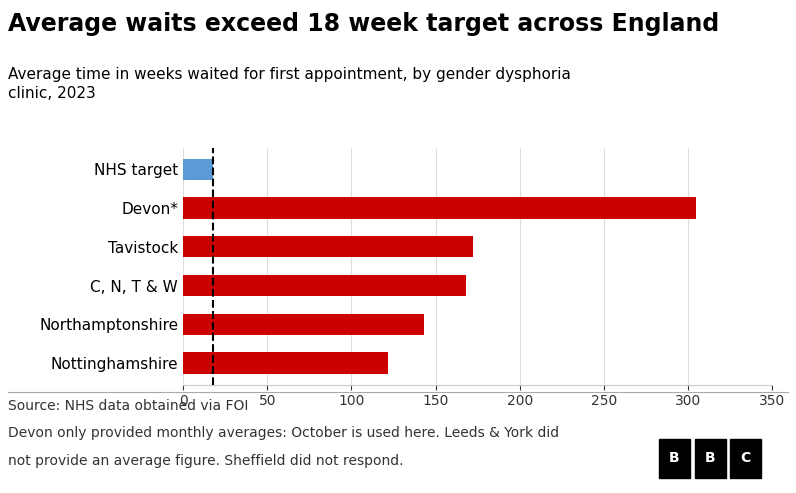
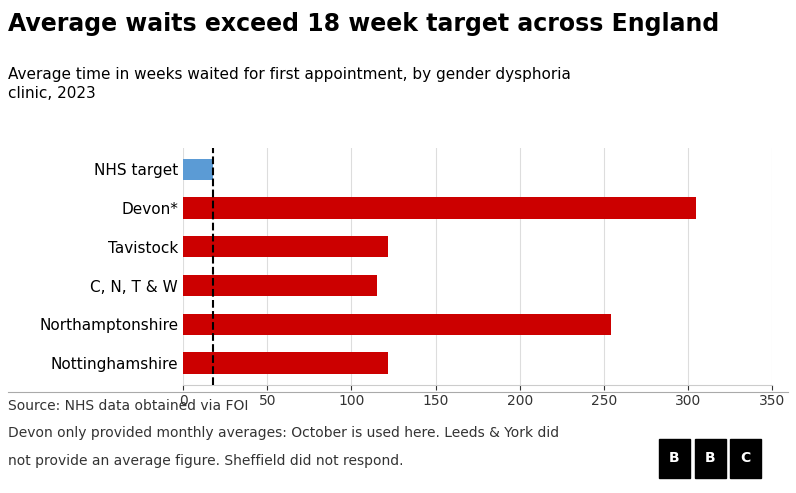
Tavistock: 172 -> 122
C, N, T & W: 168 -> 115
Northamptonshire: 143 -> 254
